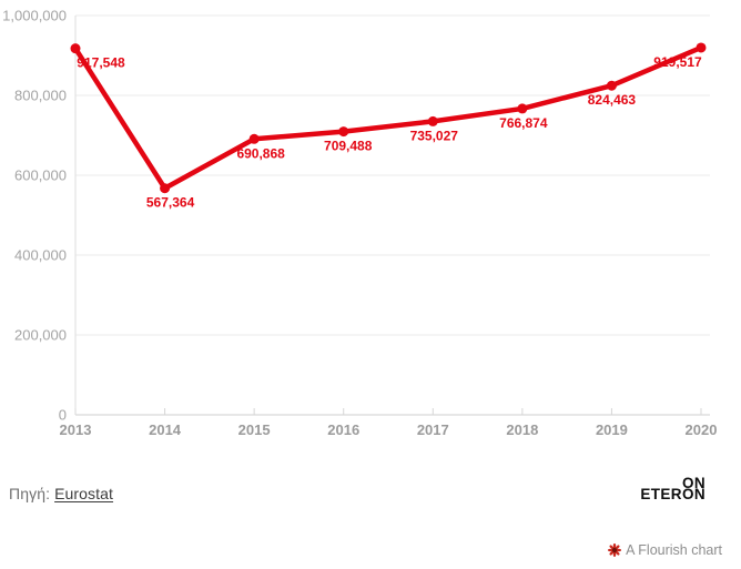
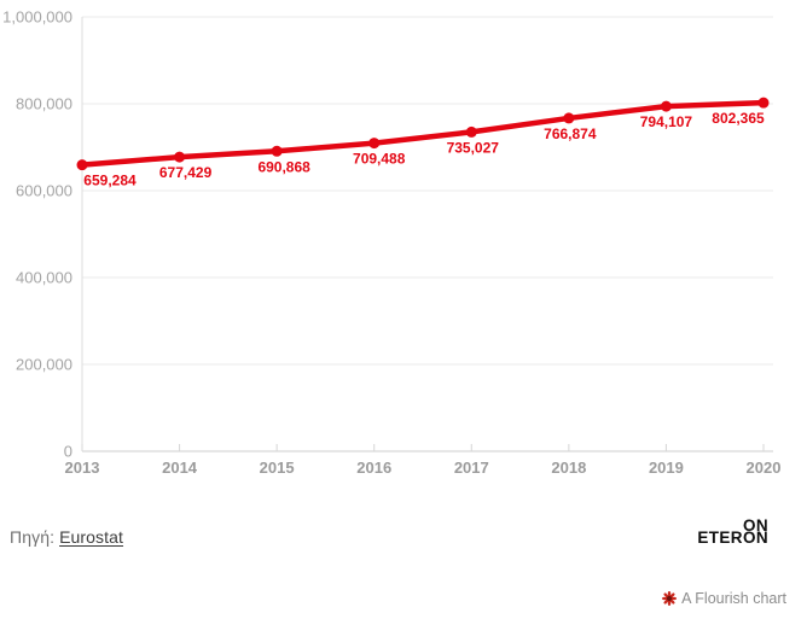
2013: 917,548 -> 659,284
2014: 567,364 -> 677,429
2019: 824,463 -> 794,107
2020: 919,517 -> 802,365
